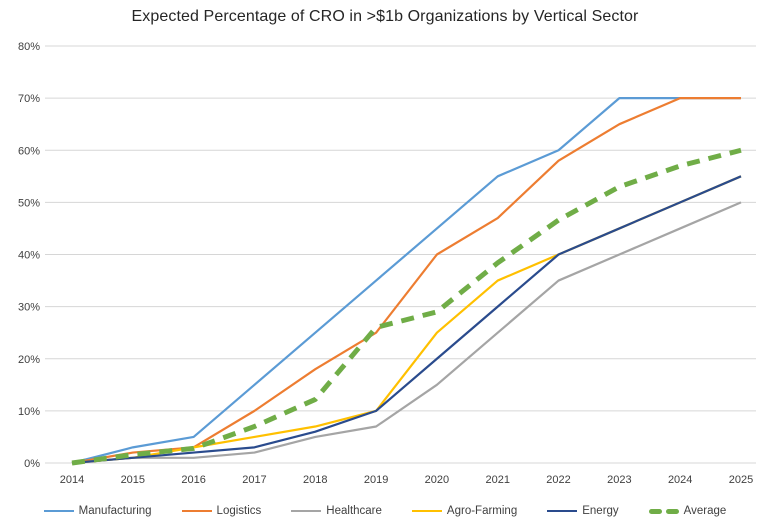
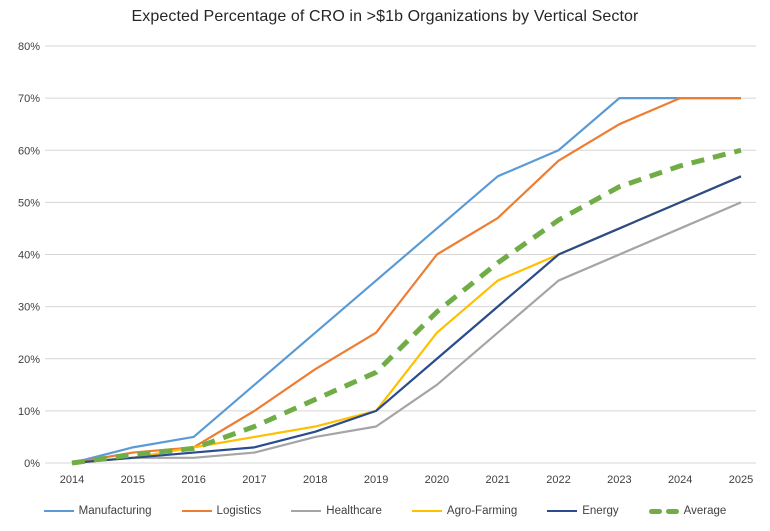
Average/2019: 26% -> 17%
